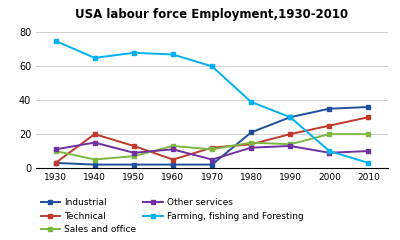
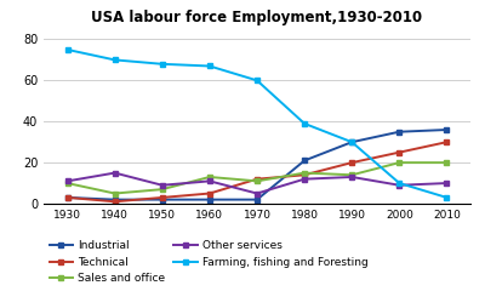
Technical/1940: 20 -> 1
Farming, fishing and Foresting/1940: 65 -> 70
Technical/1950: 13 -> 3
